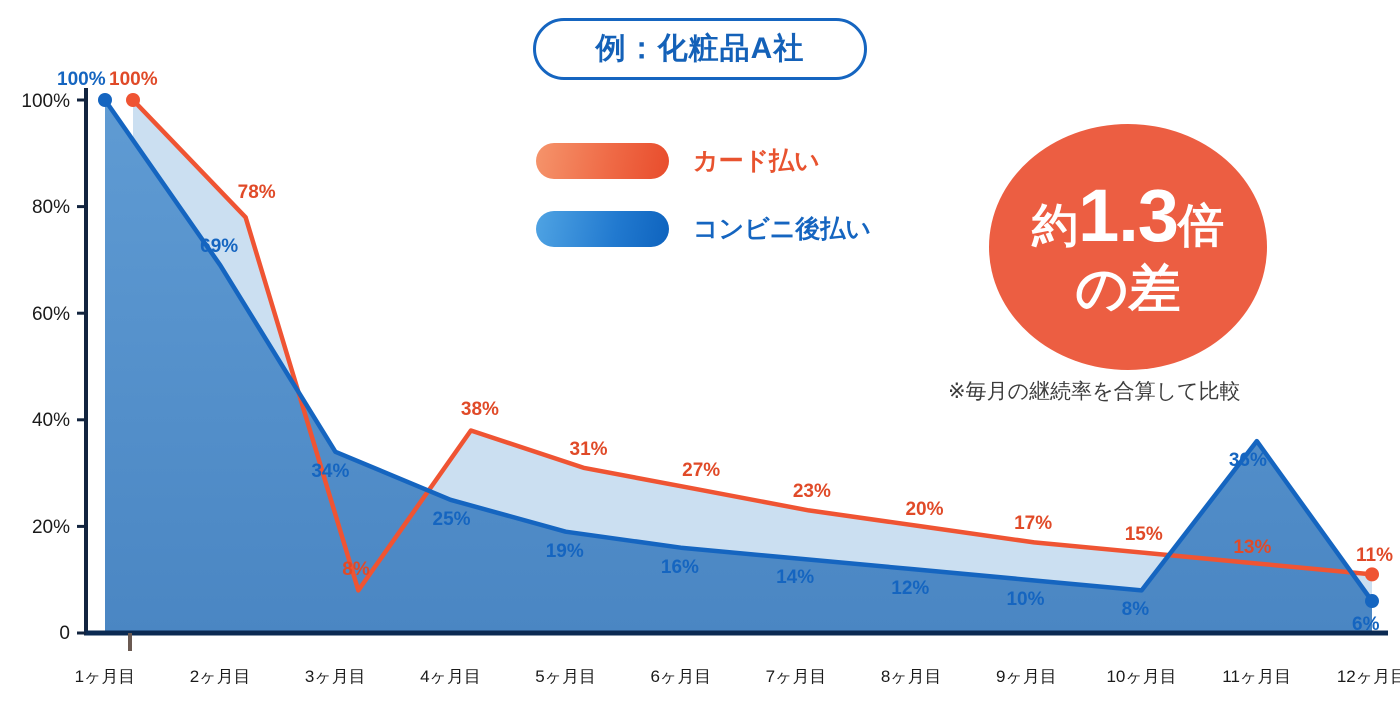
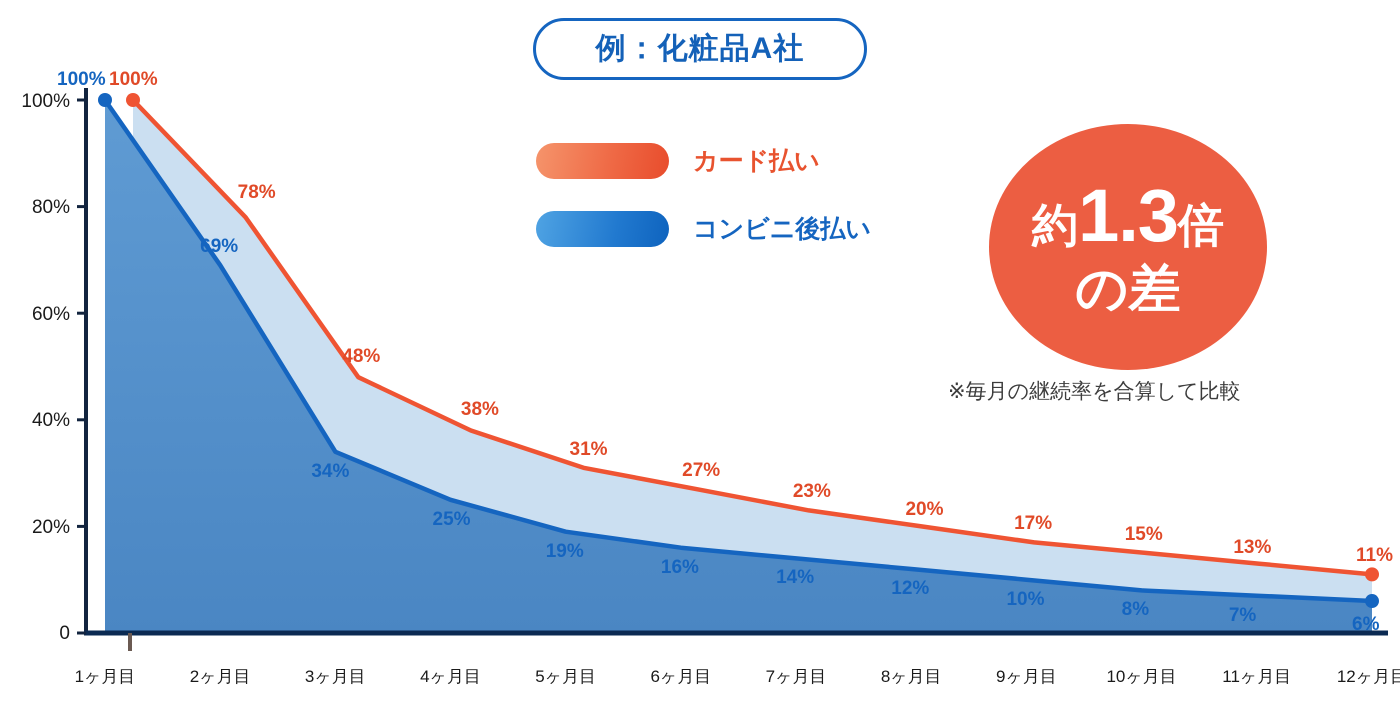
カード払い/3ヶ月目: 8% -> 48%
コンビニ後払い/11ヶ月目: 36% -> 7%
